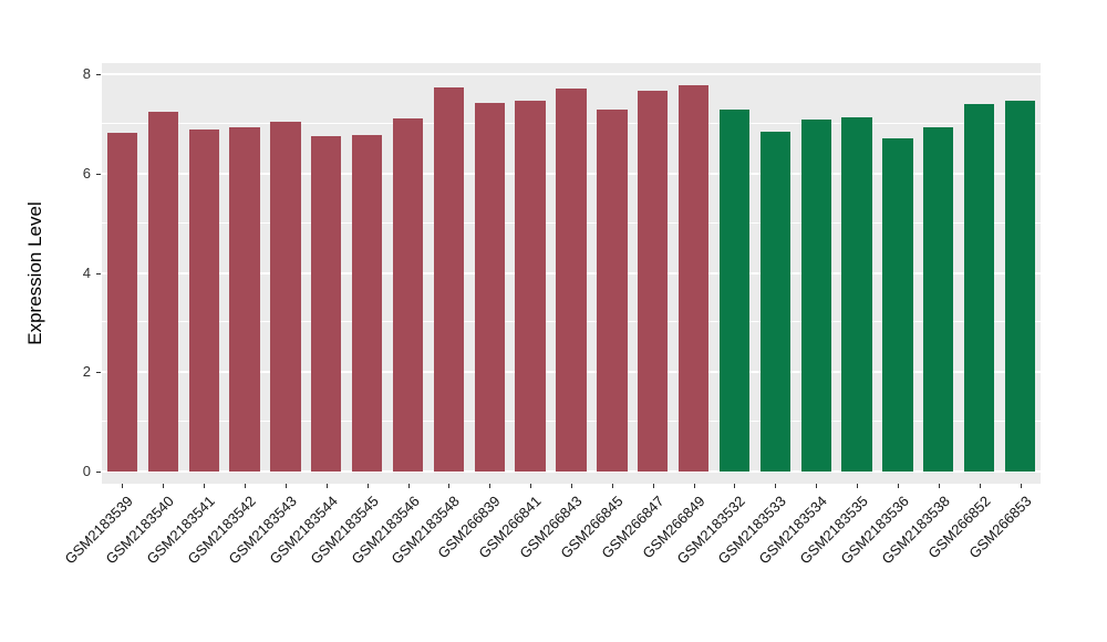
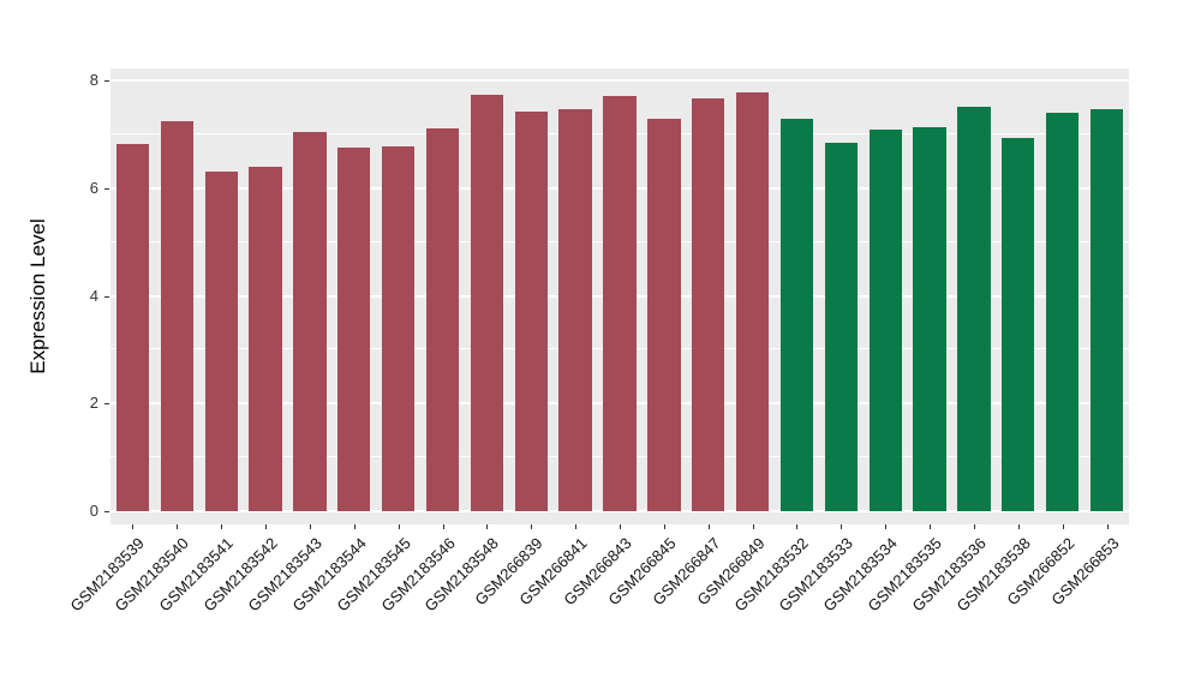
GSM2183541: 6.9 -> 6.3
GSM2183542: 6.9 -> 6.4
GSM2183536: 6.7 -> 7.5
